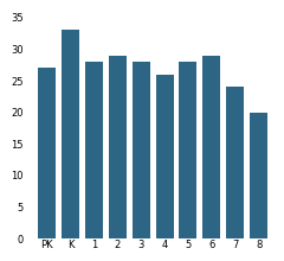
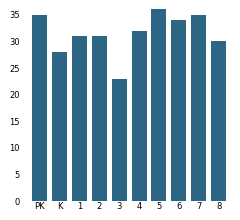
PK: 27 -> 35
K: 33 -> 28
1: 28 -> 31
2: 29 -> 31
3: 28 -> 23
4: 26 -> 32
5: 28 -> 36
6: 29 -> 34
7: 24 -> 35
8: 20 -> 30
